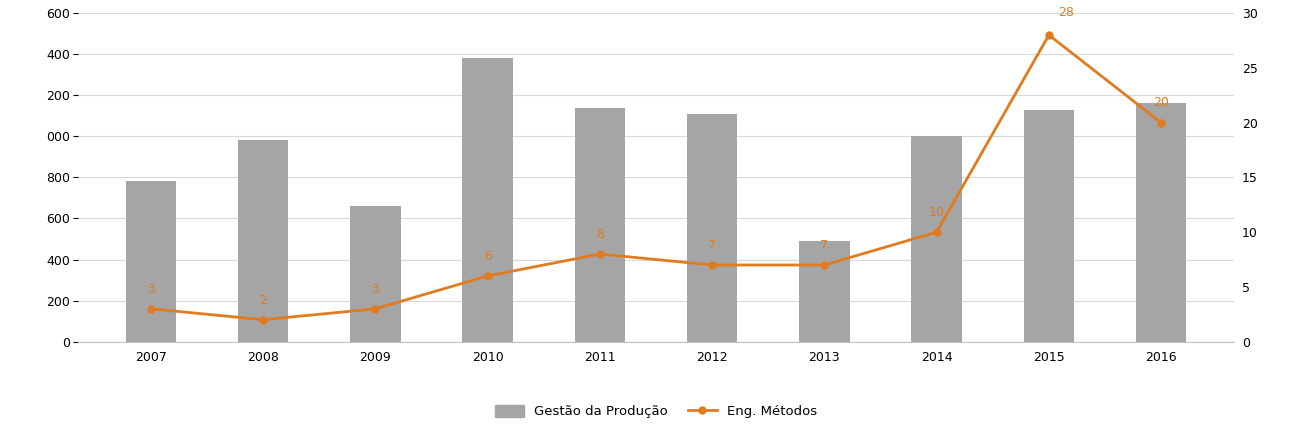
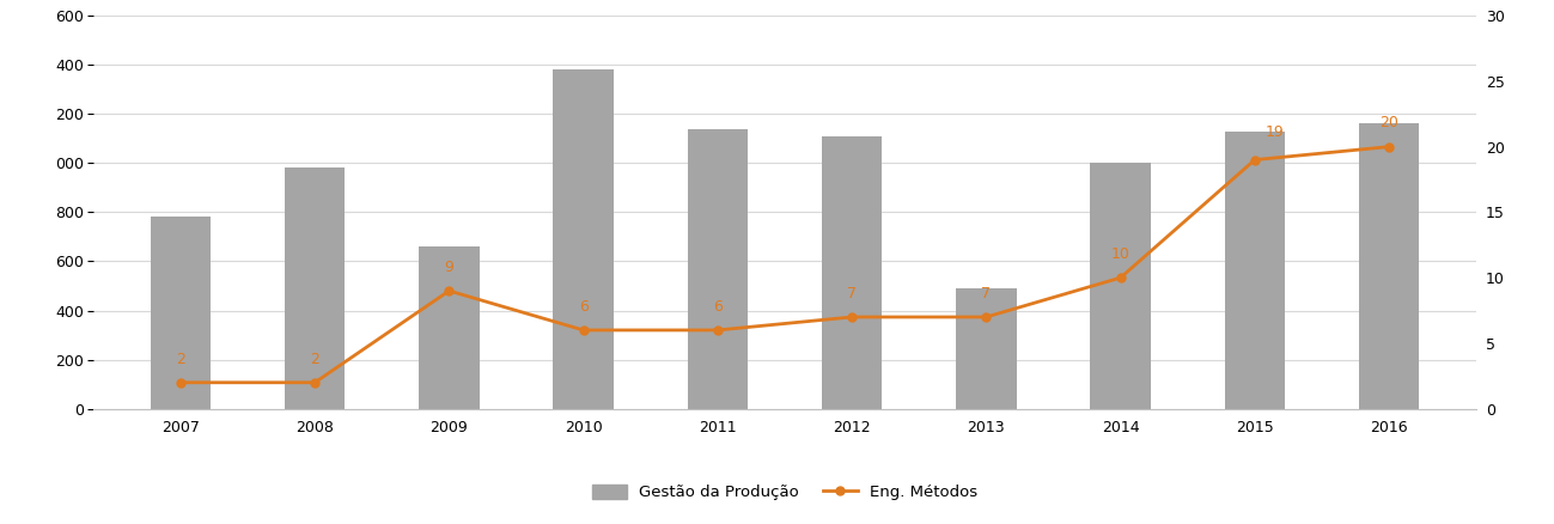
Eng. Métodos/2007: 3 -> 2
Eng. Métodos/2009: 3 -> 9
Eng. Métodos/2011: 8 -> 6
Eng. Métodos/2015: 28 -> 19
